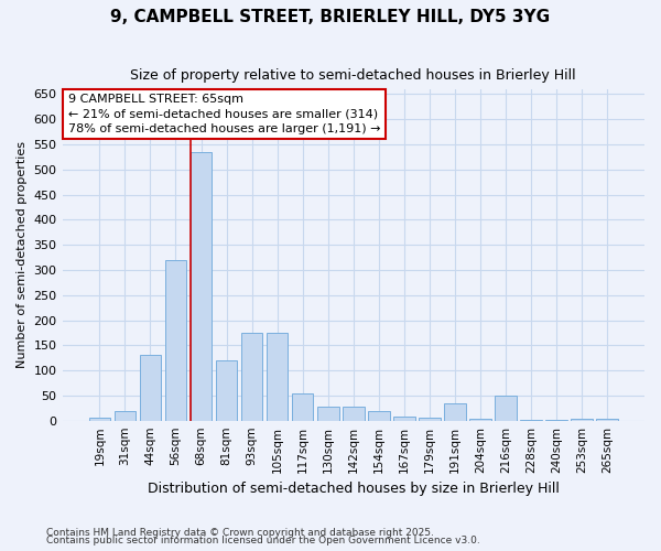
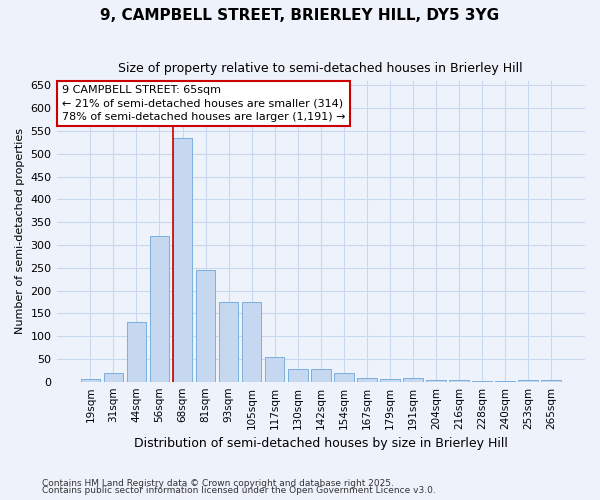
81sqm: 120 -> 245
191sqm: 35 -> 8
216sqm: 50 -> 3
